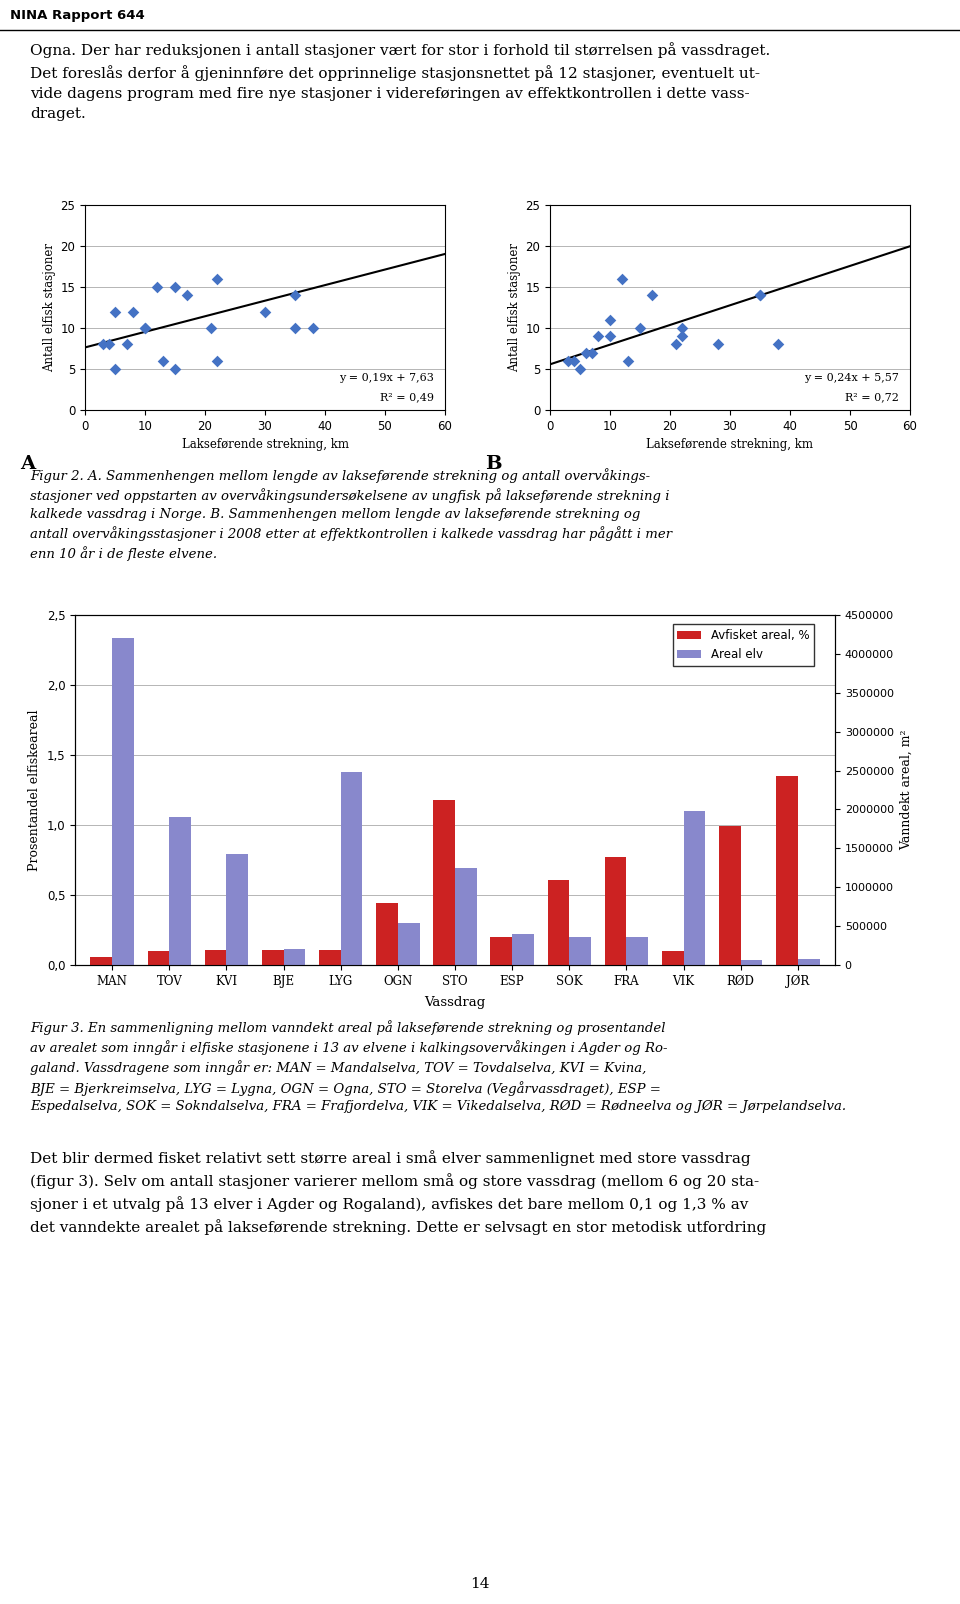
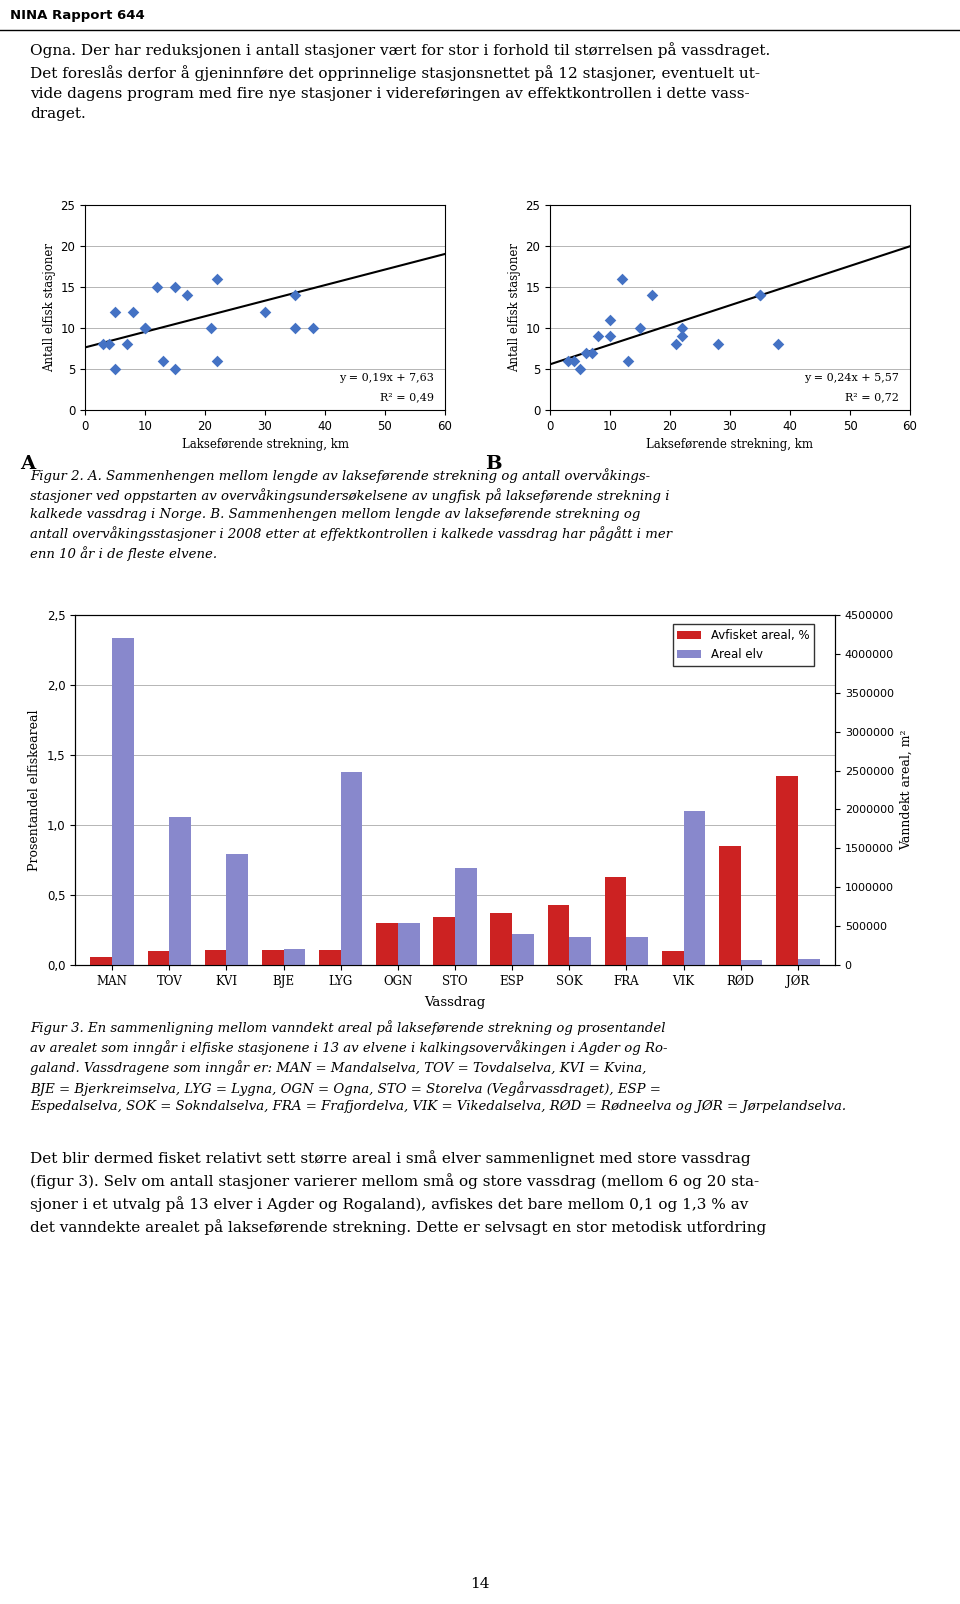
Avfisket areal, %/OGN: 0,44 -> 0,30
Avfisket areal, %/STO: 1,18 -> 0,34
Avfisket areal, %/ESP: 0,20 -> 0,37
Avfisket areal, %/SOK: 0,61 -> 0,43
Avfisket areal, %/FRA: 0,77 -> 0,63
Avfisket areal, %/RØD: 0,99 -> 0,85
